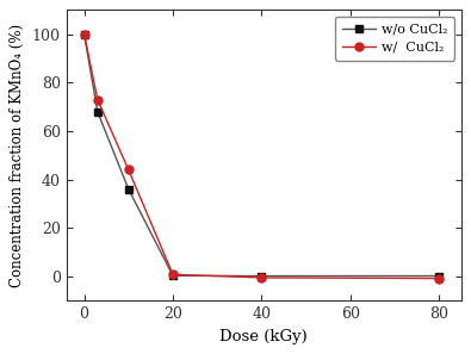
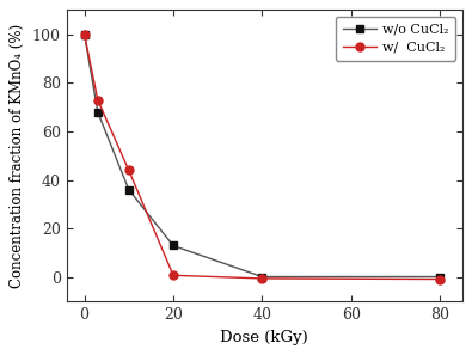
w/o CuCl₂/20: 0.3 -> 13.0
